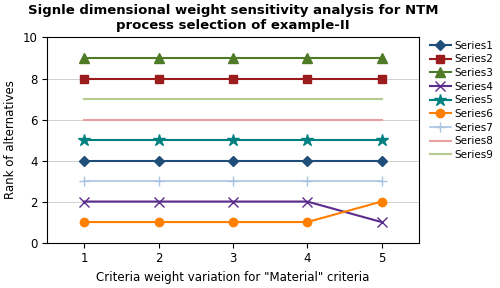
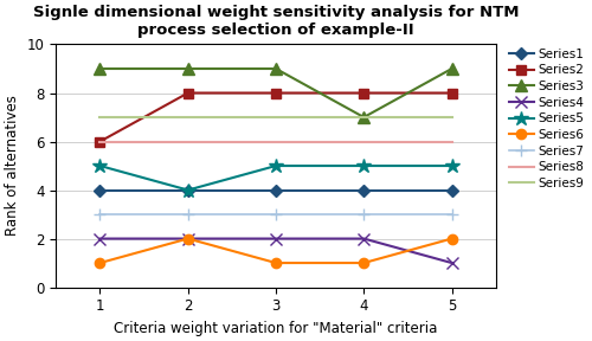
Series2/1: 8 -> 6
Series5/2: 5 -> 4
Series6/2: 1 -> 2
Series3/4: 9 -> 7
